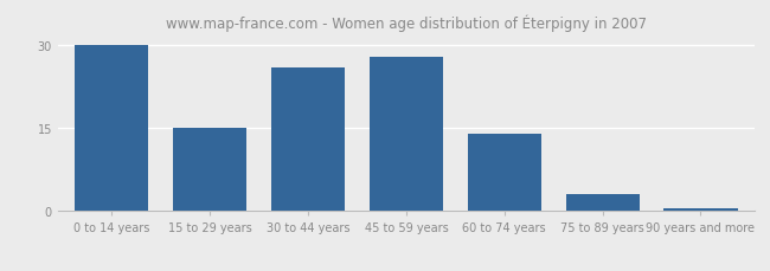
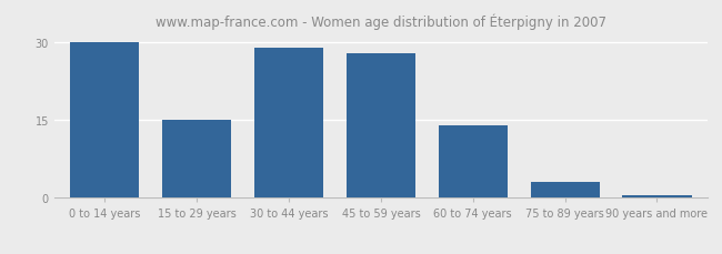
30 to 44 years: 26.0 -> 29.0
